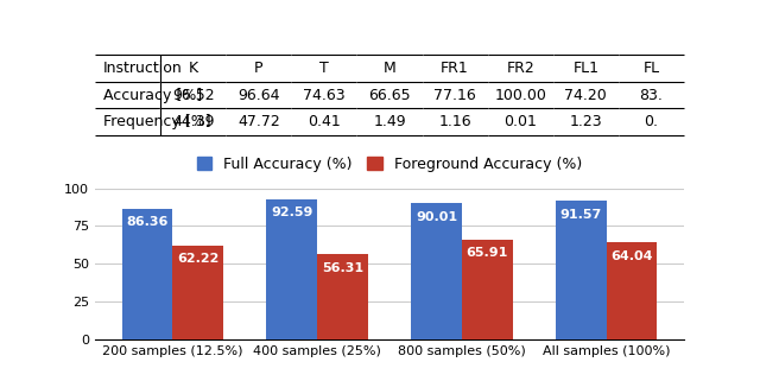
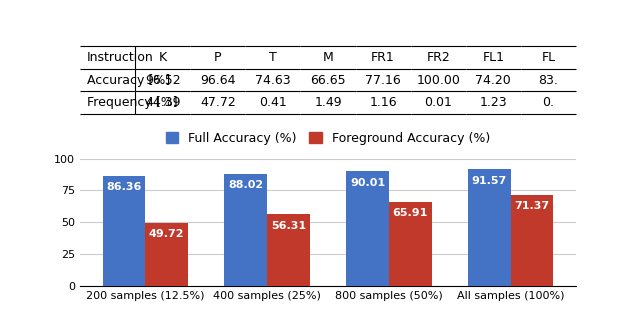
Foreground Accuracy (%)/200 samples (12.5%): 62.22 -> 49.72
Full Accuracy (%)/400 samples (25%): 92.59 -> 88.02
Foreground Accuracy (%)/All samples (100%): 64.04 -> 71.37
